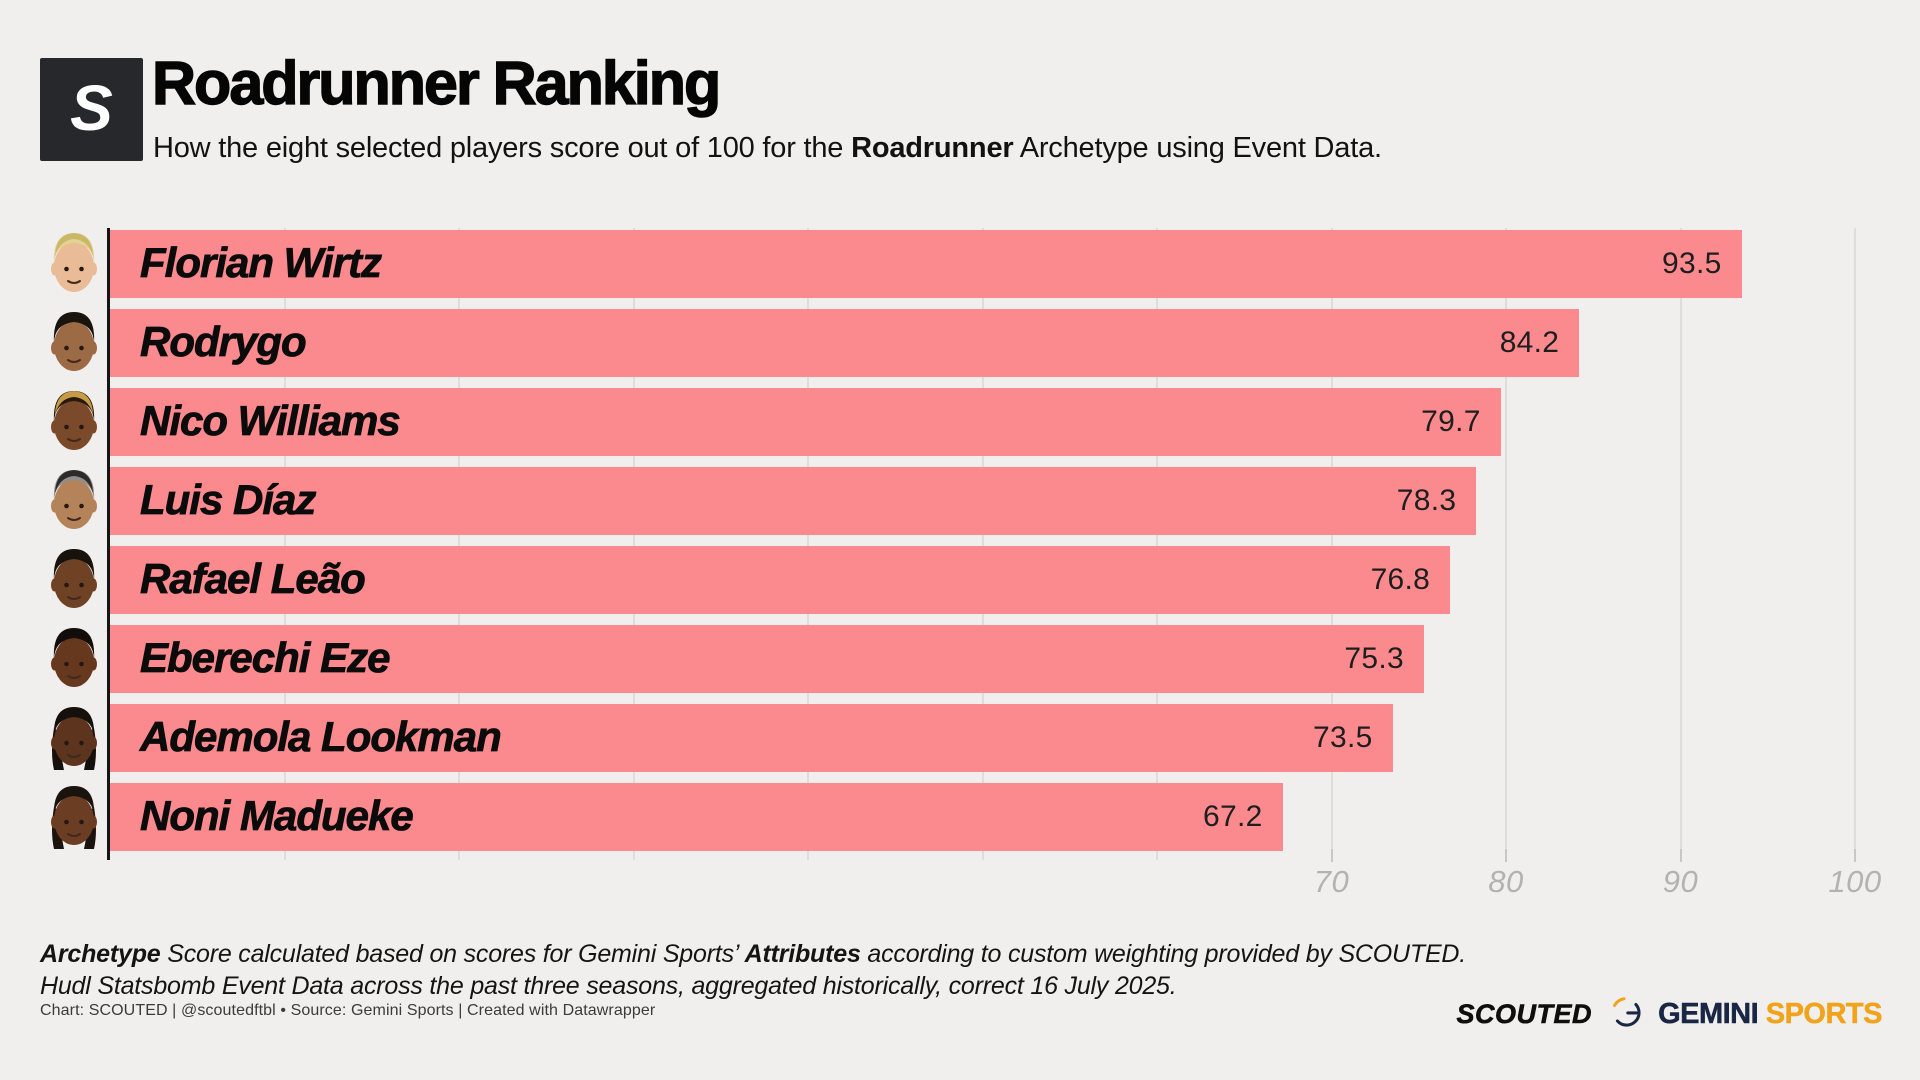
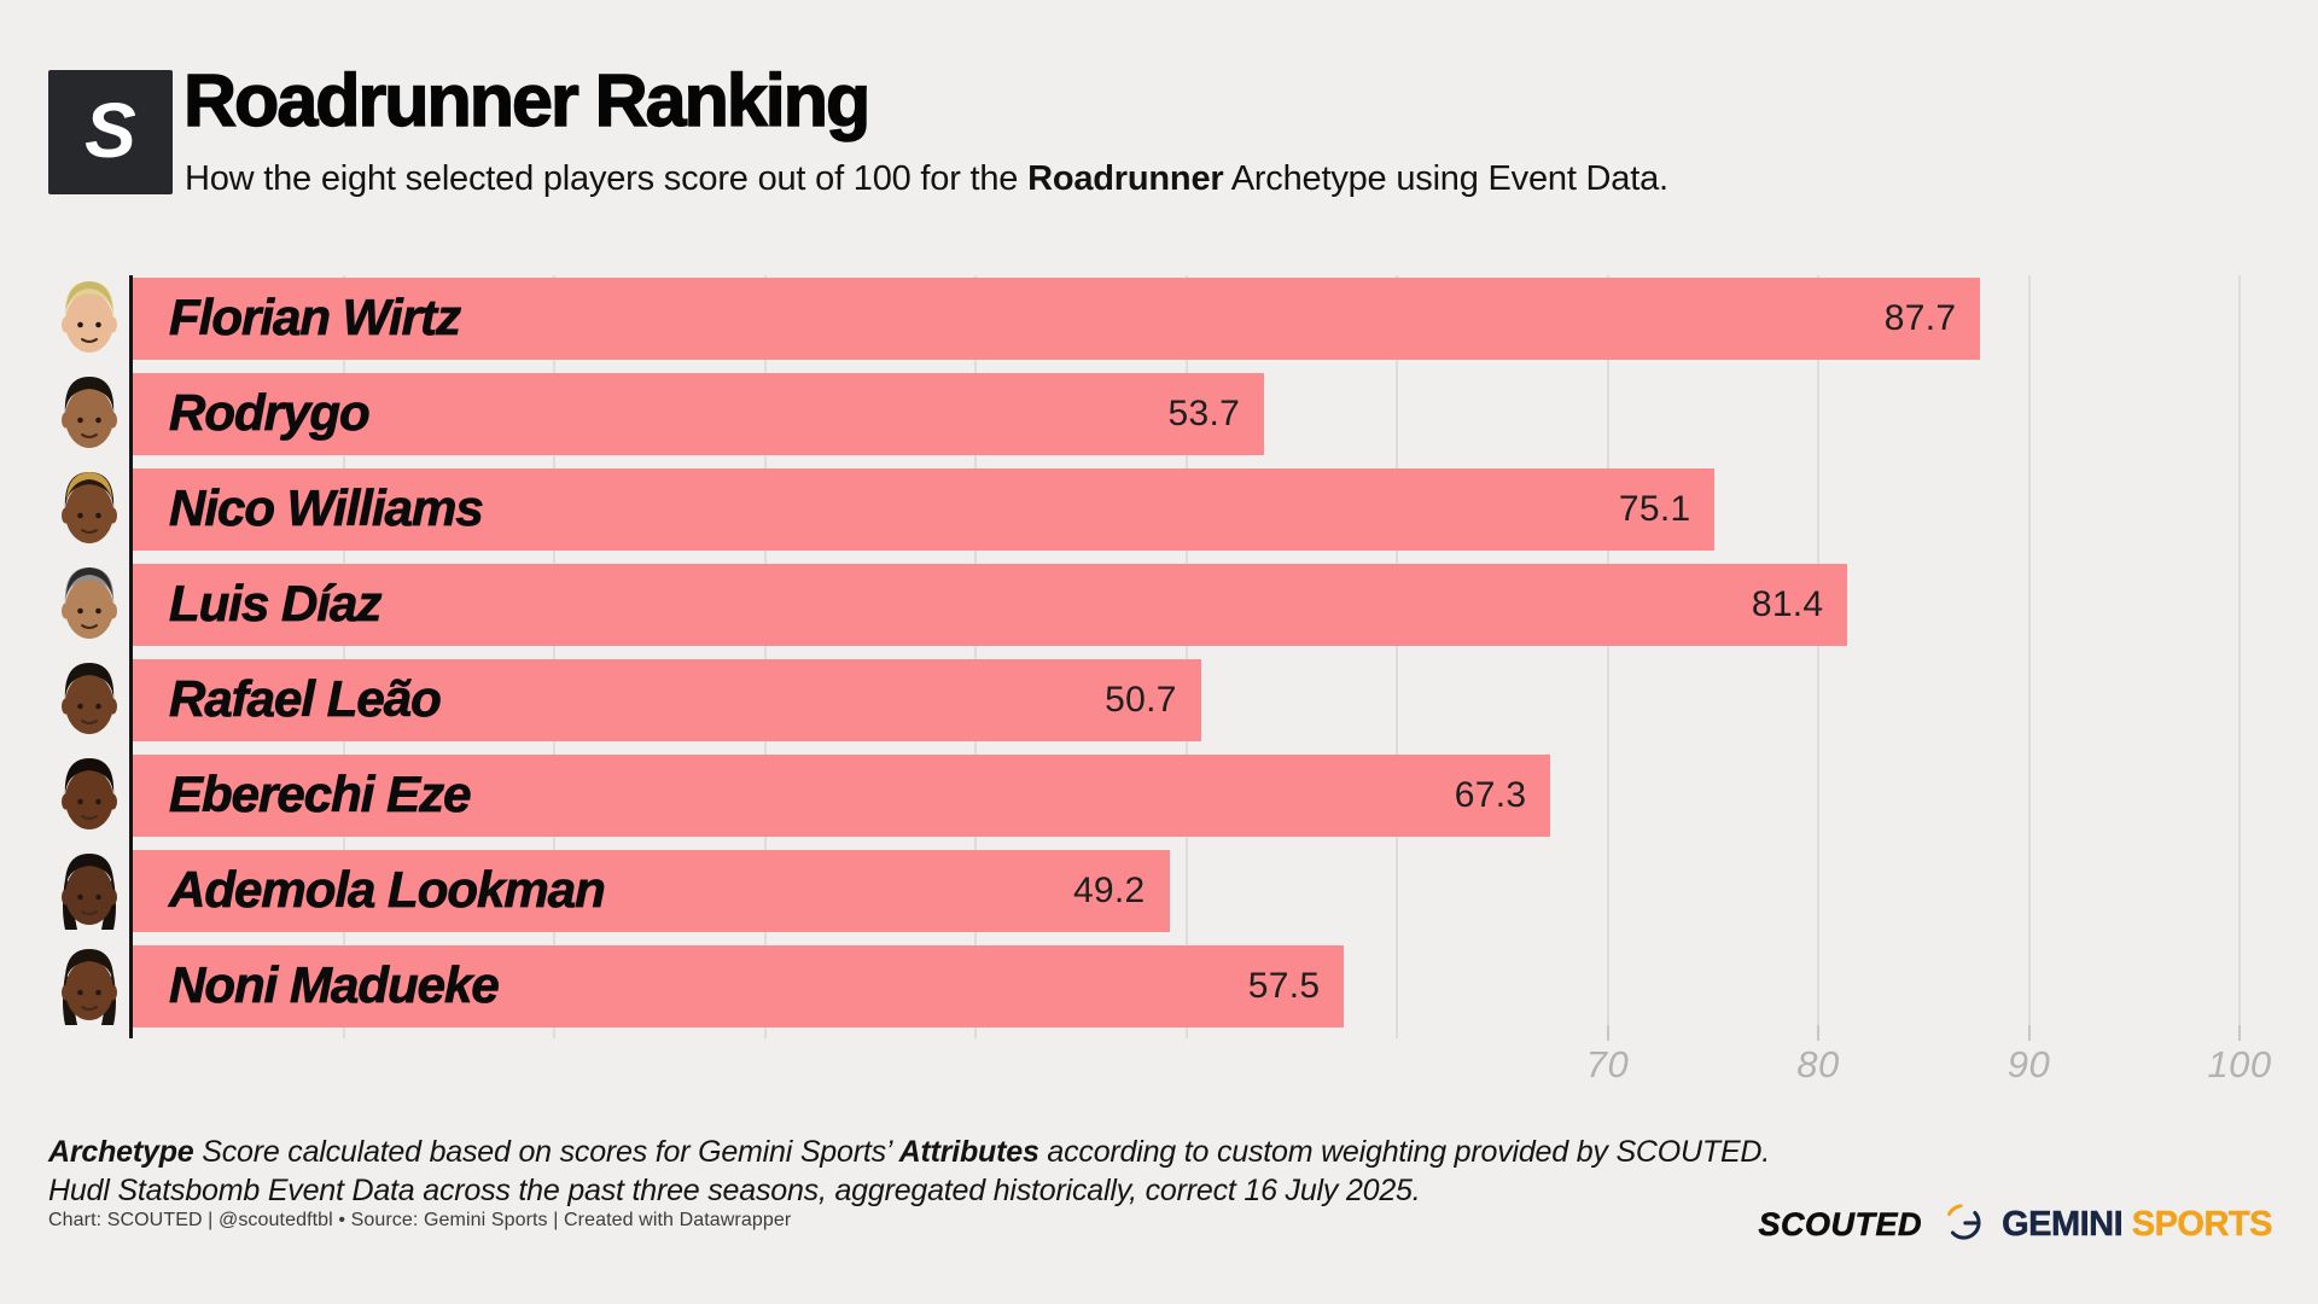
Florian Wirtz: 93.5 -> 87.7
Rodrygo: 84.2 -> 53.7
Nico Williams: 79.7 -> 75.1
Luis Díaz: 78.3 -> 81.4
Rafael Leão: 76.8 -> 50.7
Eberechi Eze: 75.3 -> 67.3
Ademola Lookman: 73.5 -> 49.2
Noni Madueke: 67.2 -> 57.5
